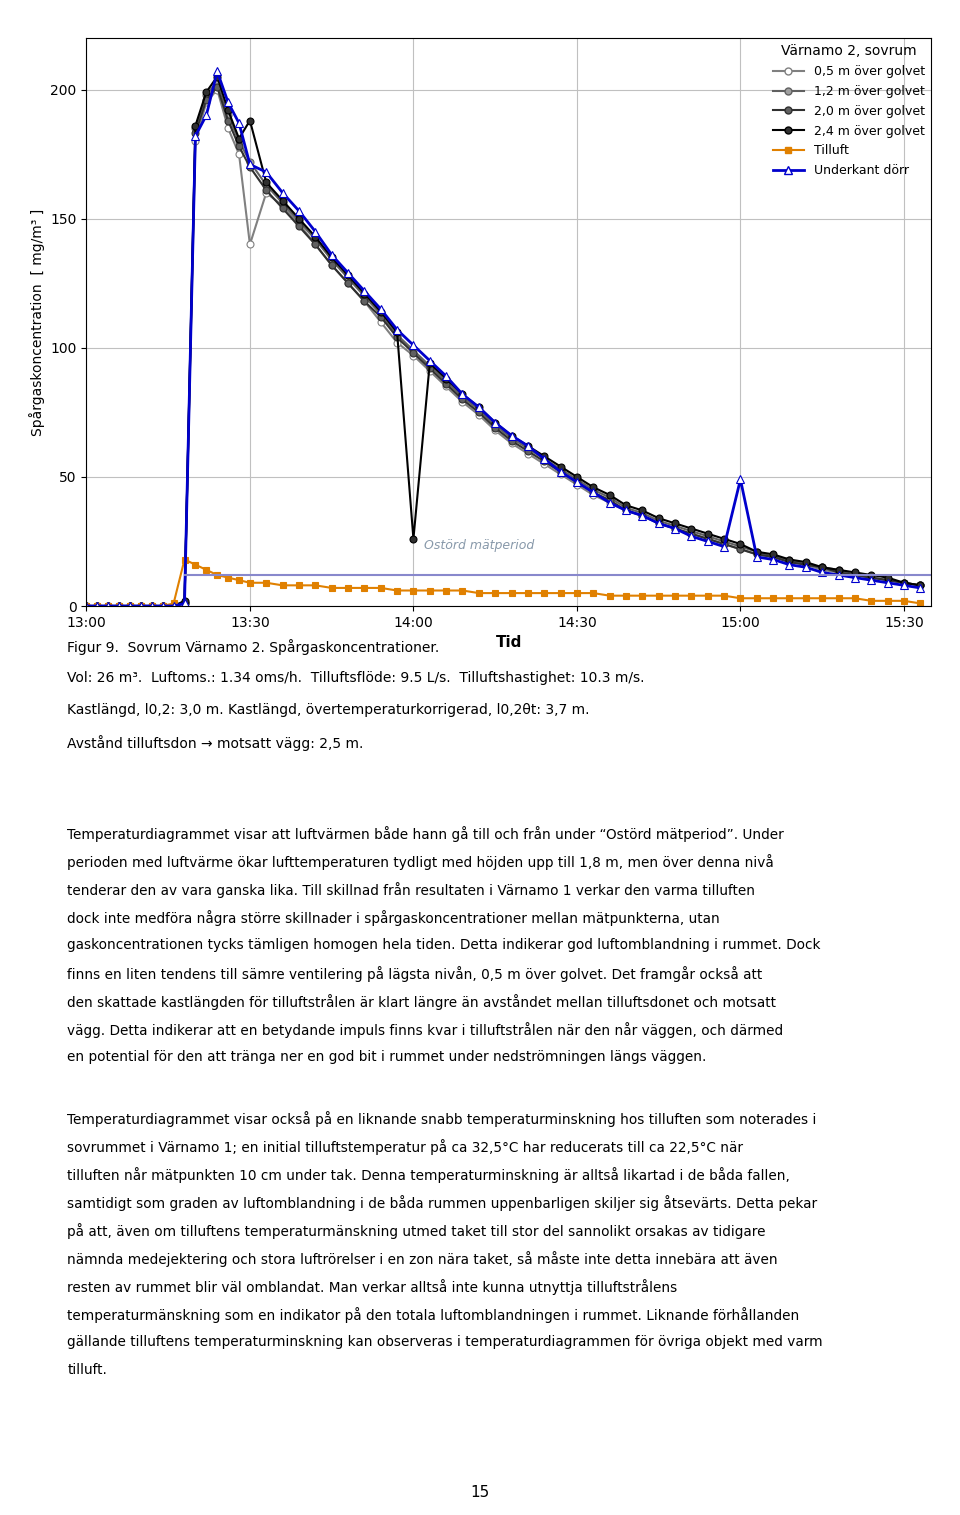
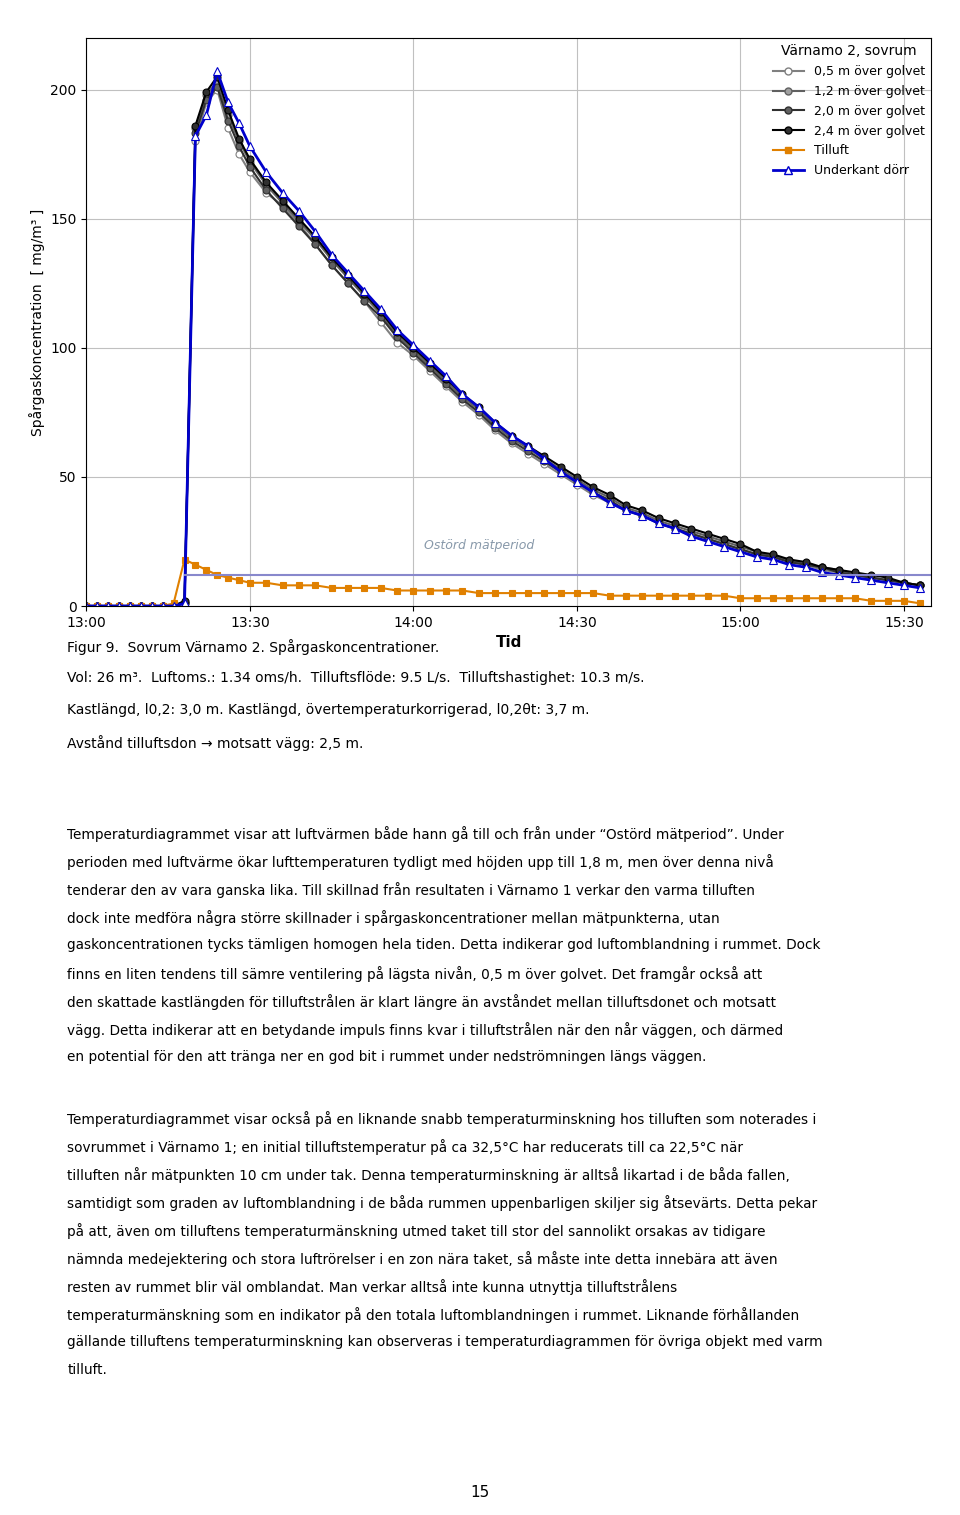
0,5 m över golvet/13:30: 140 -> 168
2,4 m över golvet/13:30: 188 -> 173
Underkant dörr/13:30: 171 -> 178
2,4 m över golvet/14:00: 26 -> 100
Underkant dörr/15:00: 49 -> 21
